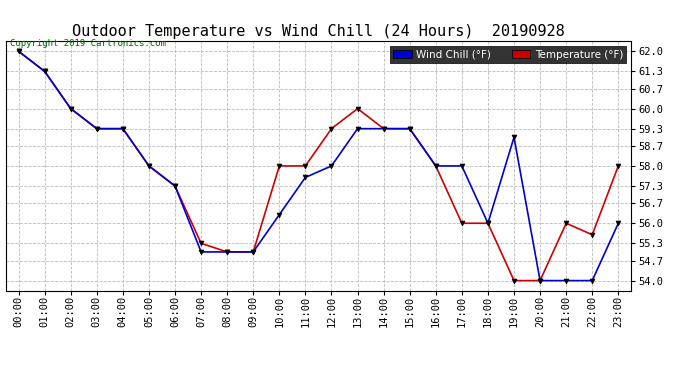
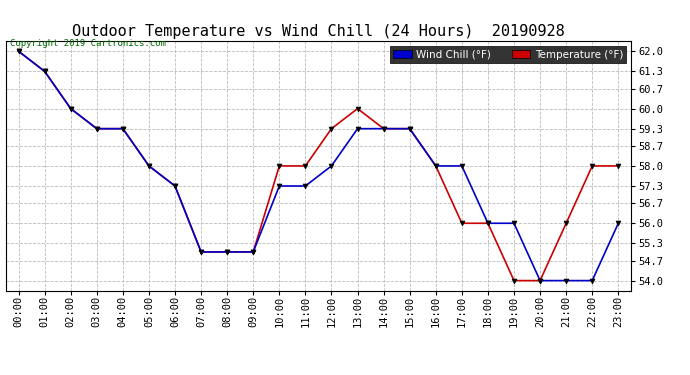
Temperature (°F)/07:00: 55.3 -> 55.0
Wind Chill (°F)/10:00: 56.3 -> 57.3
Wind Chill (°F)/11:00: 57.6 -> 57.3
Wind Chill (°F)/19:00: 59.0 -> 56.0
Temperature (°F)/22:00: 55.6 -> 58.0
